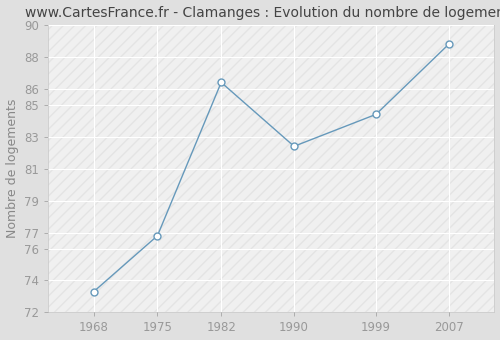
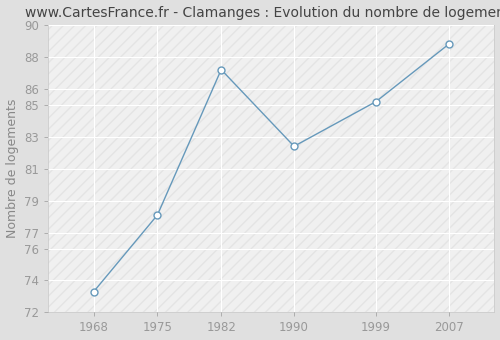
1975: 76.8 -> 78.1
1982: 86.4 -> 87.2
1999: 84.4 -> 85.2
